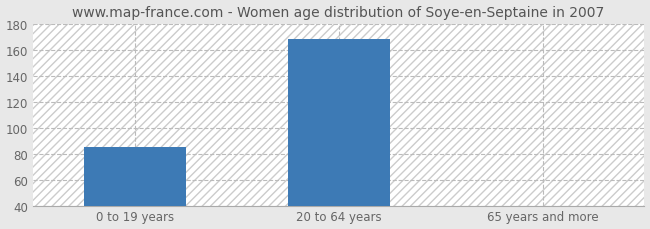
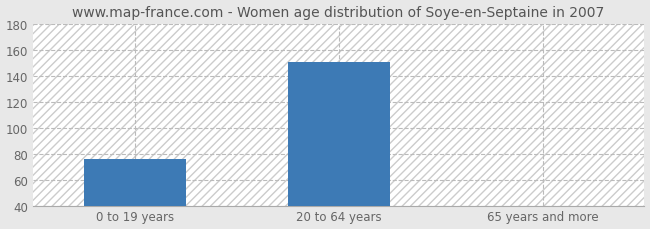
0 to 19 years: 85 -> 76
20 to 64 years: 168 -> 151
